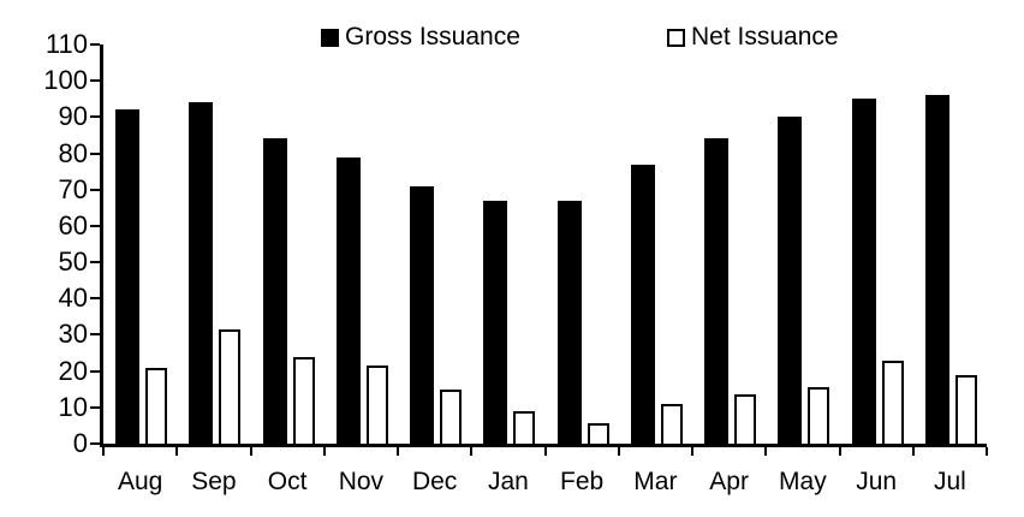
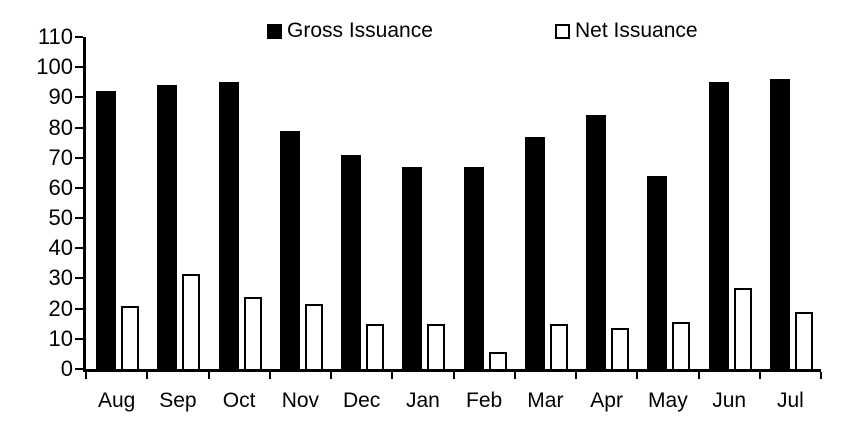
Gross Issuance/Oct: 84 -> 95
Net Issuance/Jan: 9 -> 15
Net Issuance/Mar: 11 -> 15
Gross Issuance/May: 90 -> 64
Net Issuance/Jun: 23 -> 27
